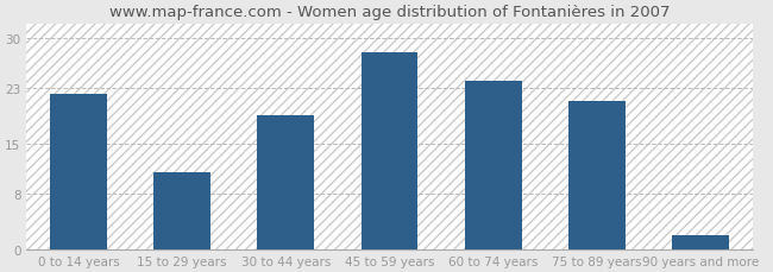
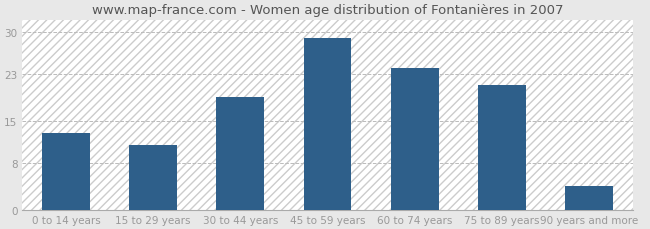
0 to 14 years: 22 -> 13
45 to 59 years: 28 -> 29
90 years and more: 2 -> 4
